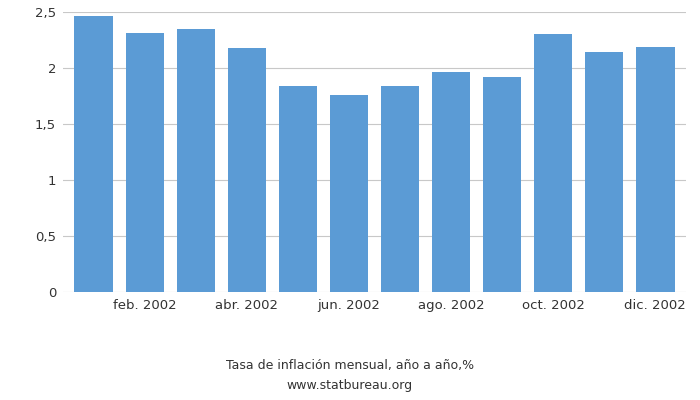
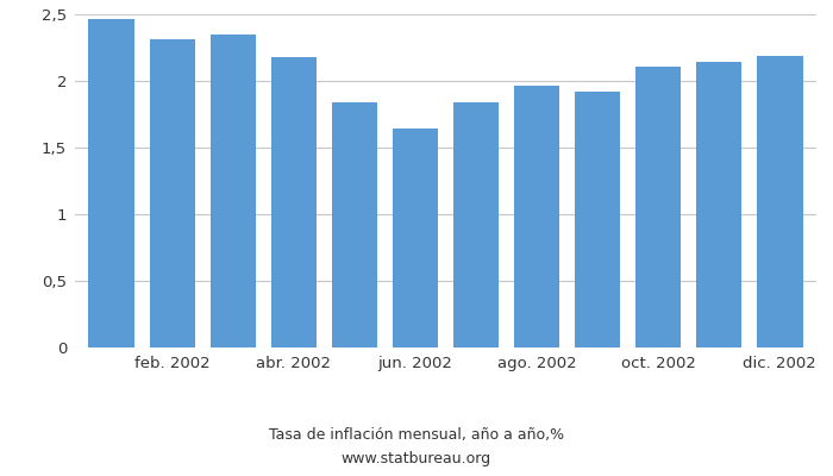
jun. 2002: 1,76 -> 1,64
oct. 2002: 2,30 -> 2,11
